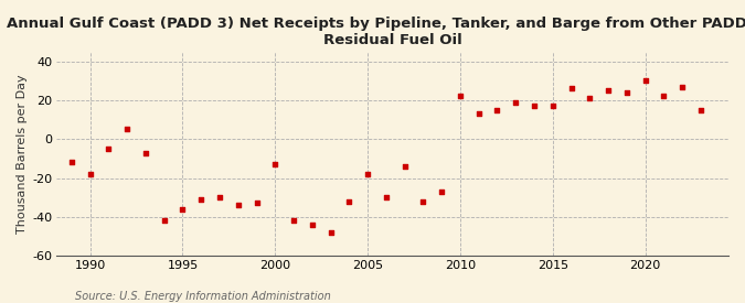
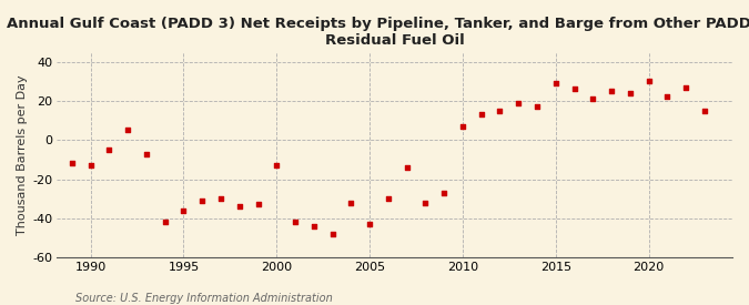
1990: -18 -> -13
2005: -18 -> -43
2010: 22 -> 7
2015: 17 -> 29
